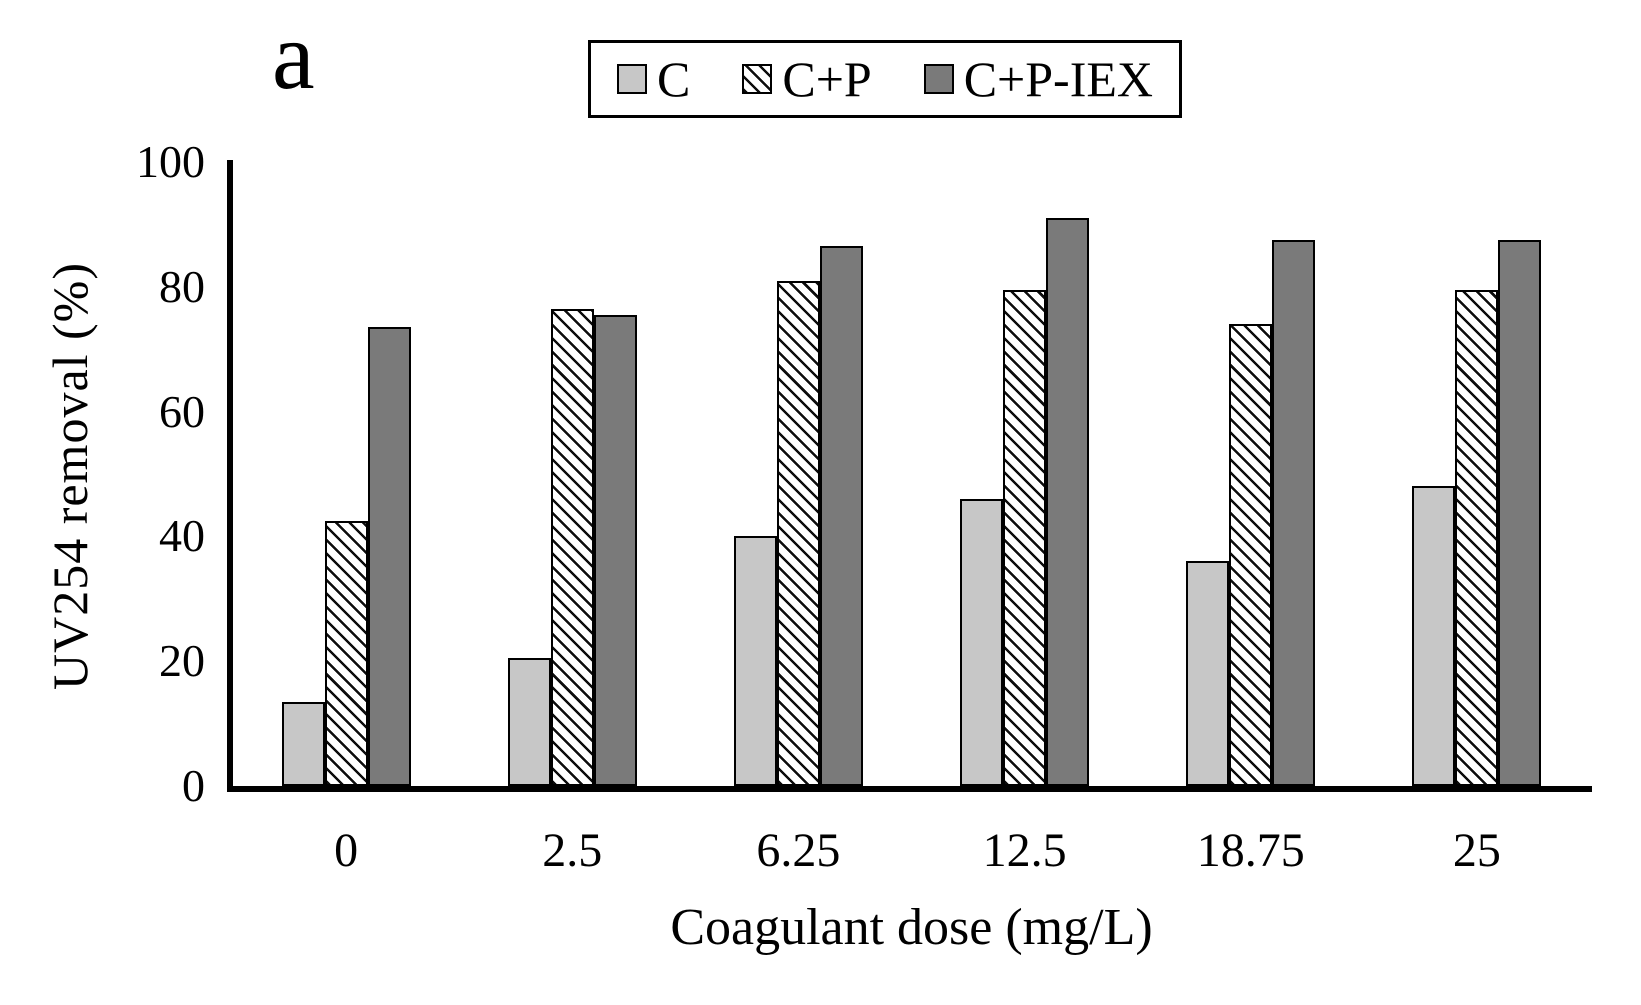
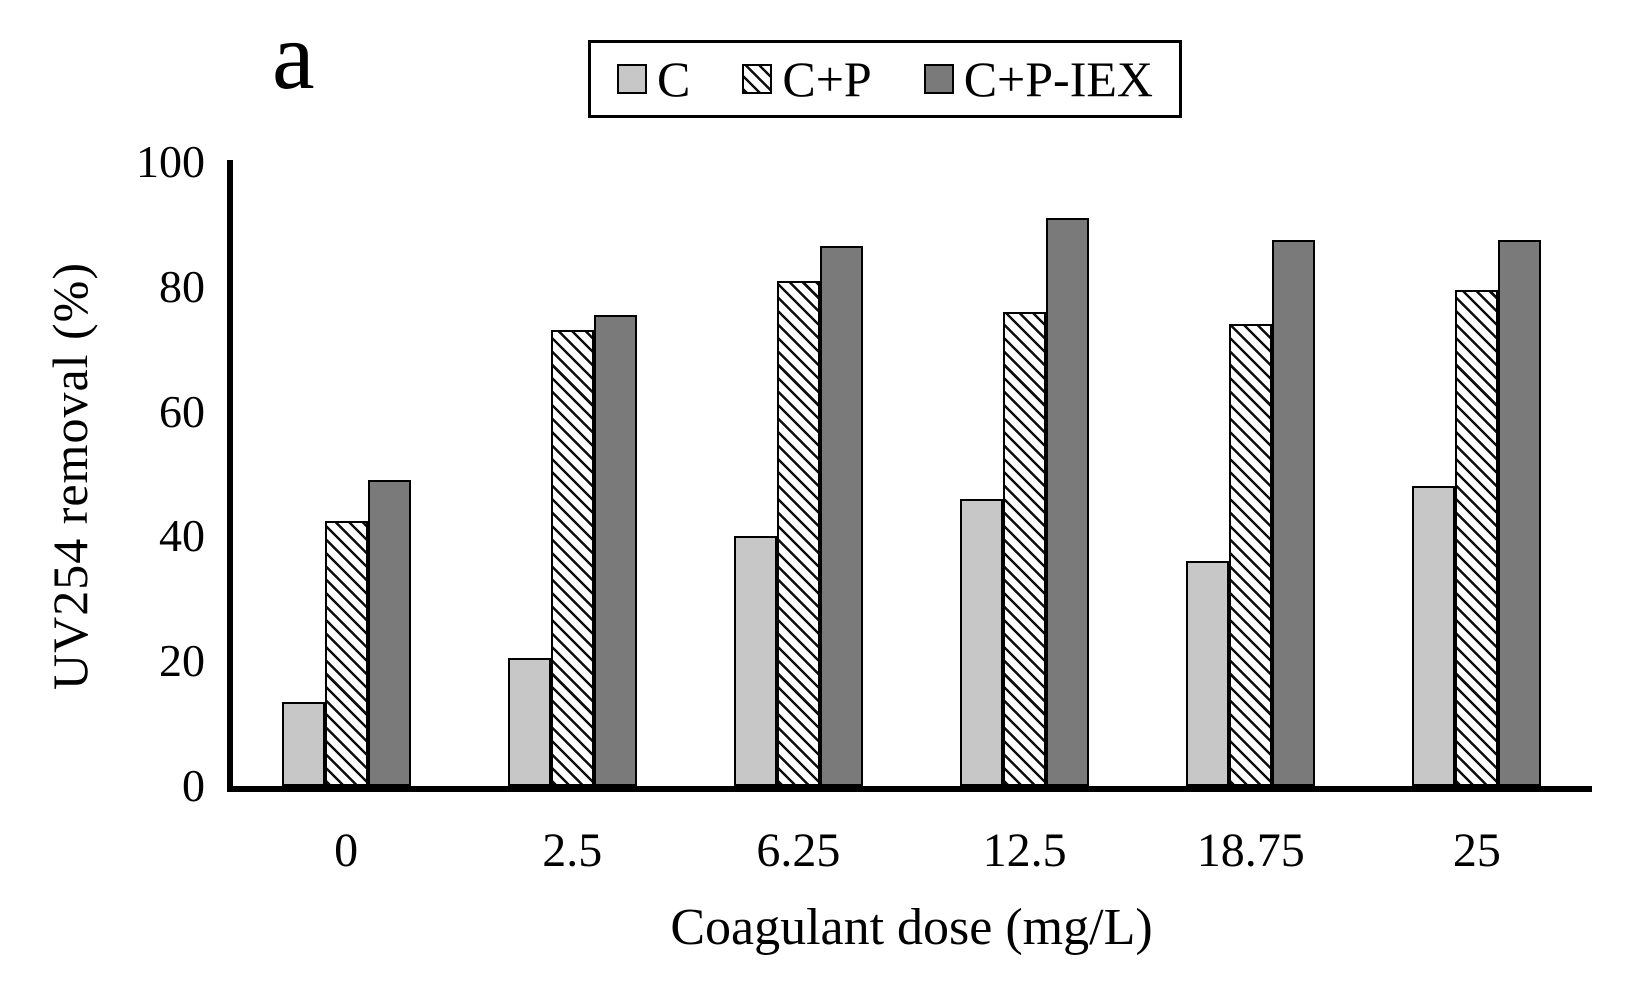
C+P-IEX/0: 74 -> 49
C+P/2.5: 76 -> 73
C+P/12.5: 80 -> 76
